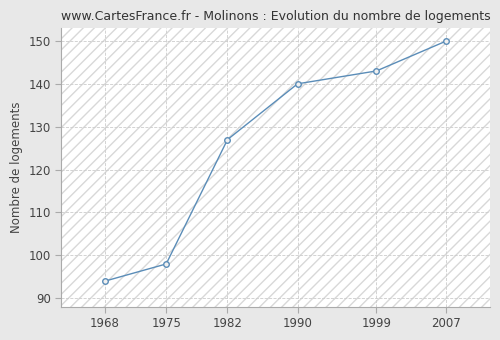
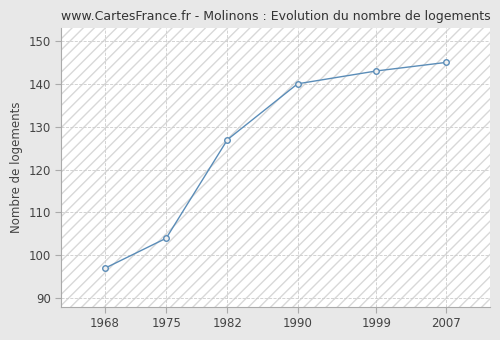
1968: 94 -> 97
1975: 98 -> 104
2007: 150 -> 145
